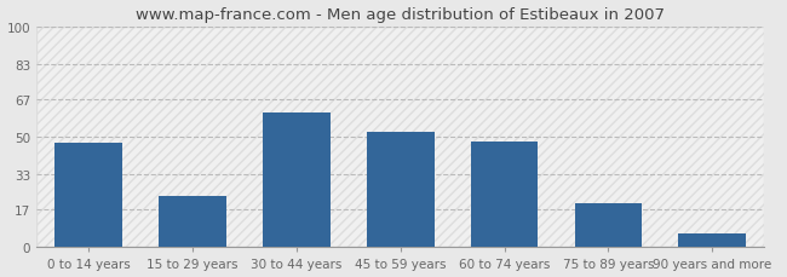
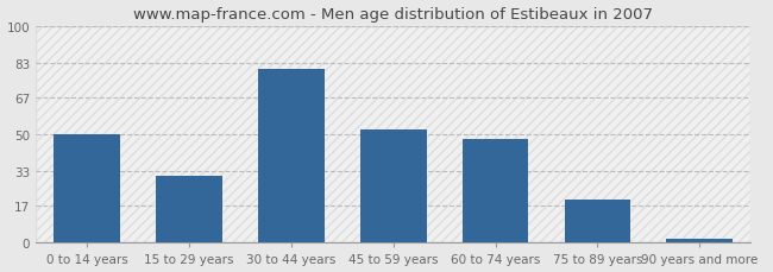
0 to 14 years: 47 -> 50
15 to 29 years: 23 -> 31
30 to 44 years: 61 -> 80
90 years and more: 6 -> 2
